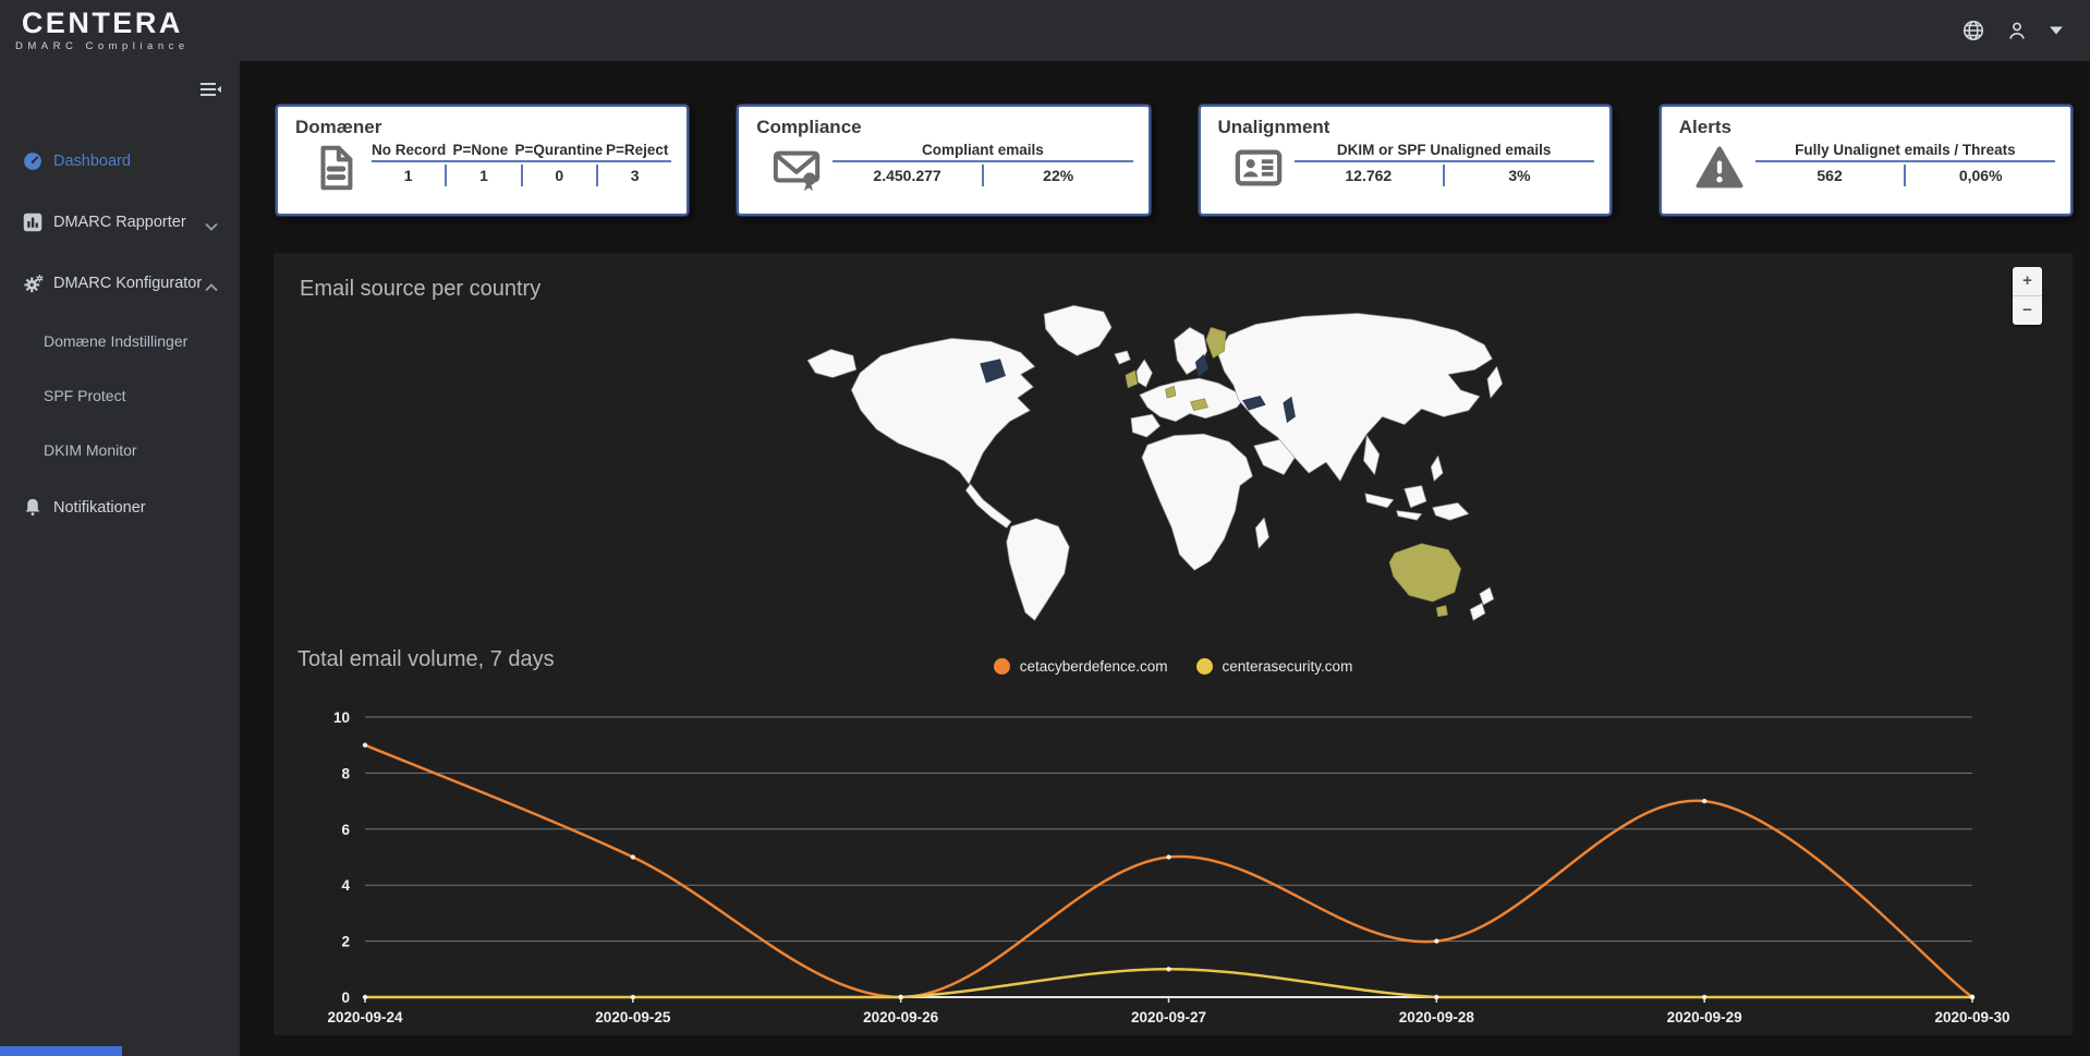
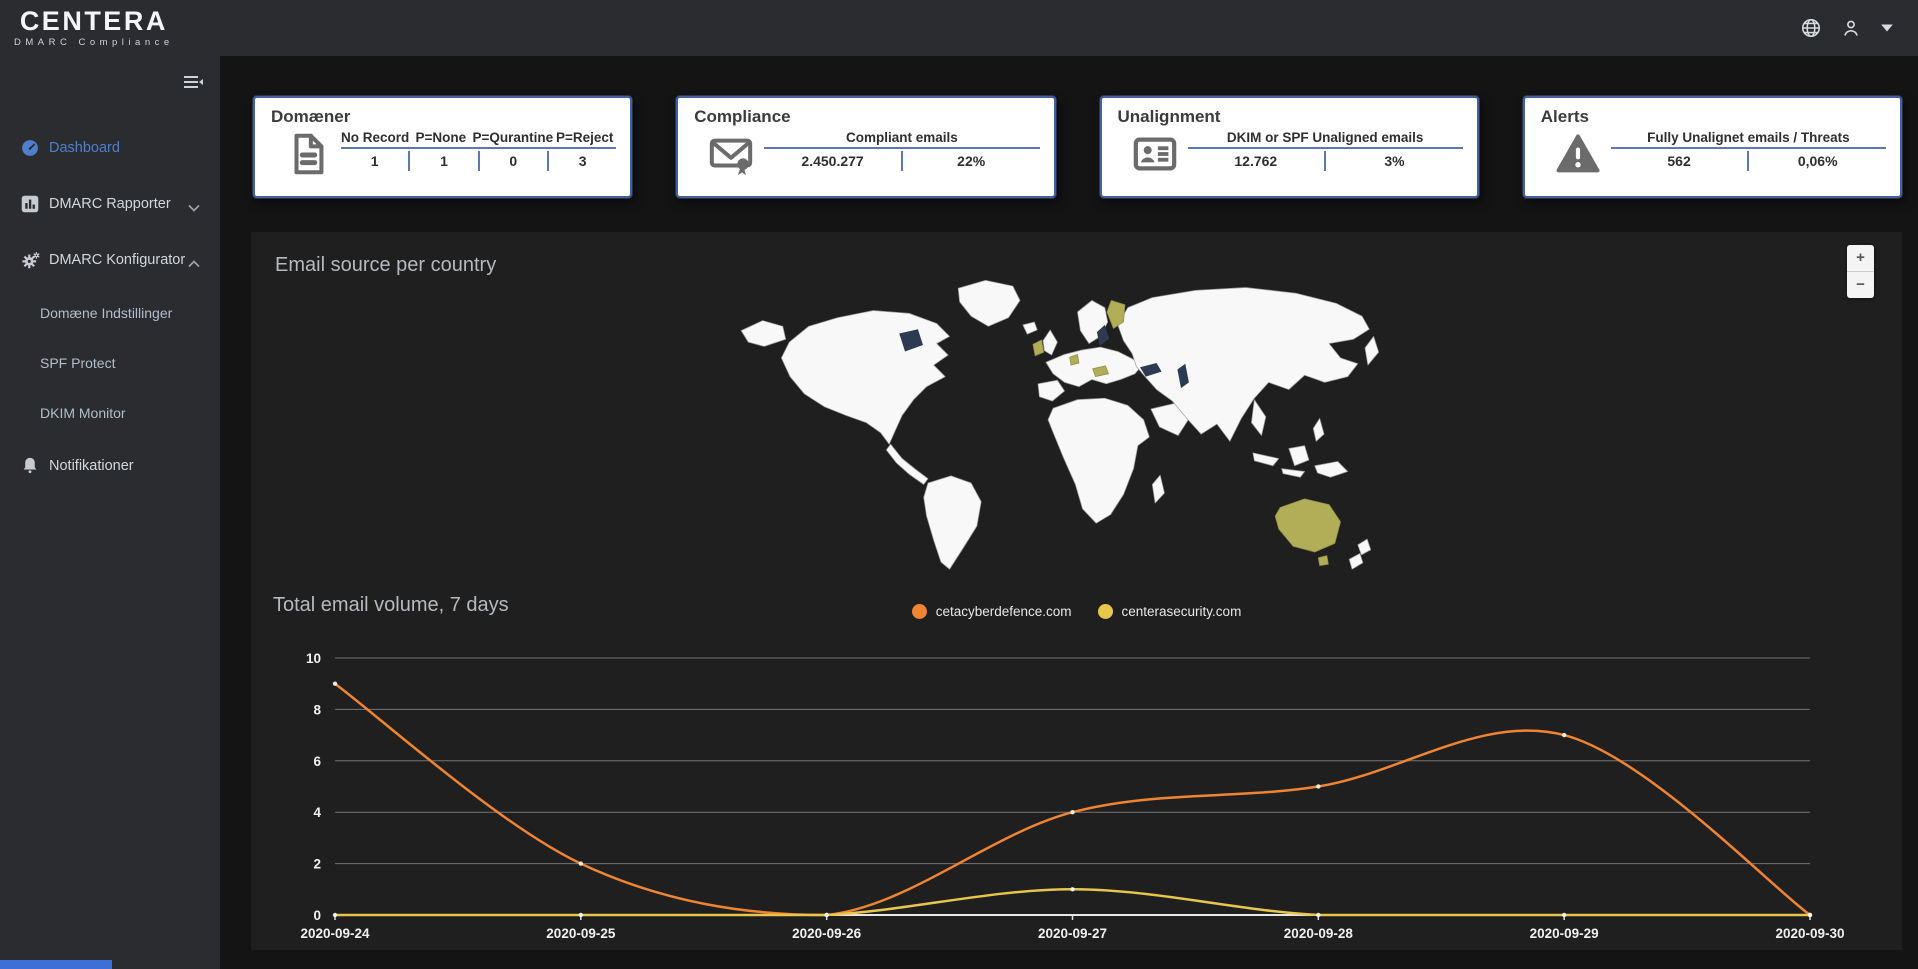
cetacyberdefence.com/2020-09-25: 5 -> 2
cetacyberdefence.com/2020-09-27: 5 -> 4
cetacyberdefence.com/2020-09-28: 2 -> 5
